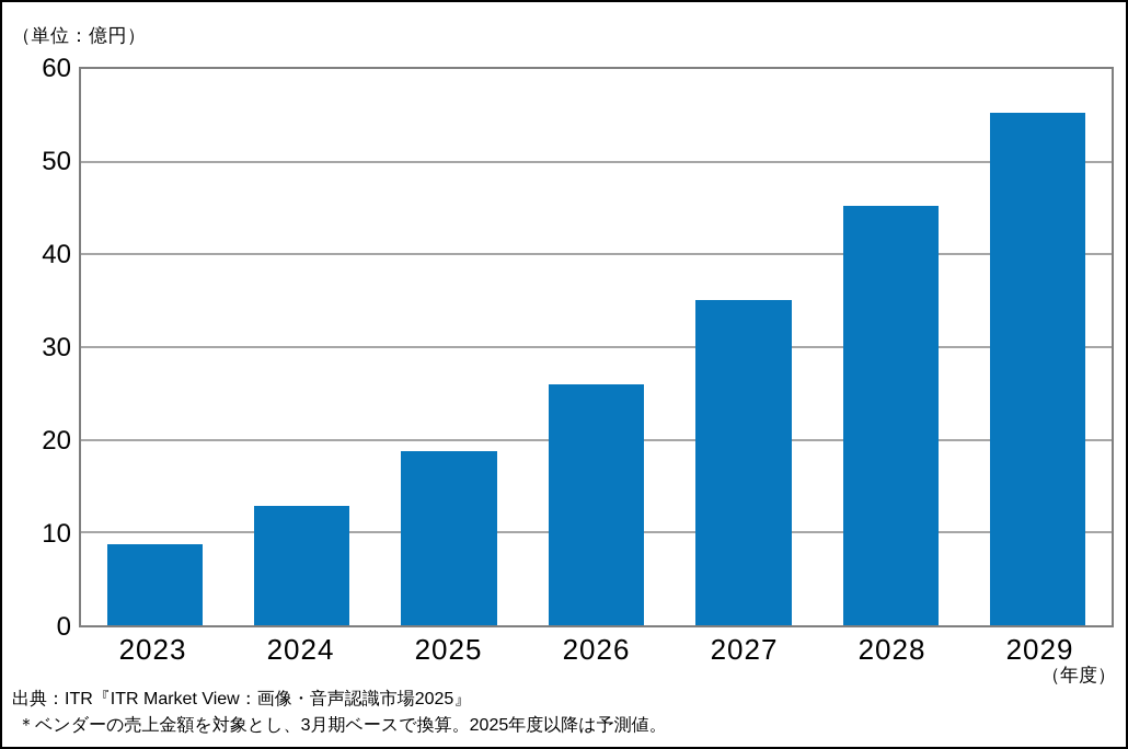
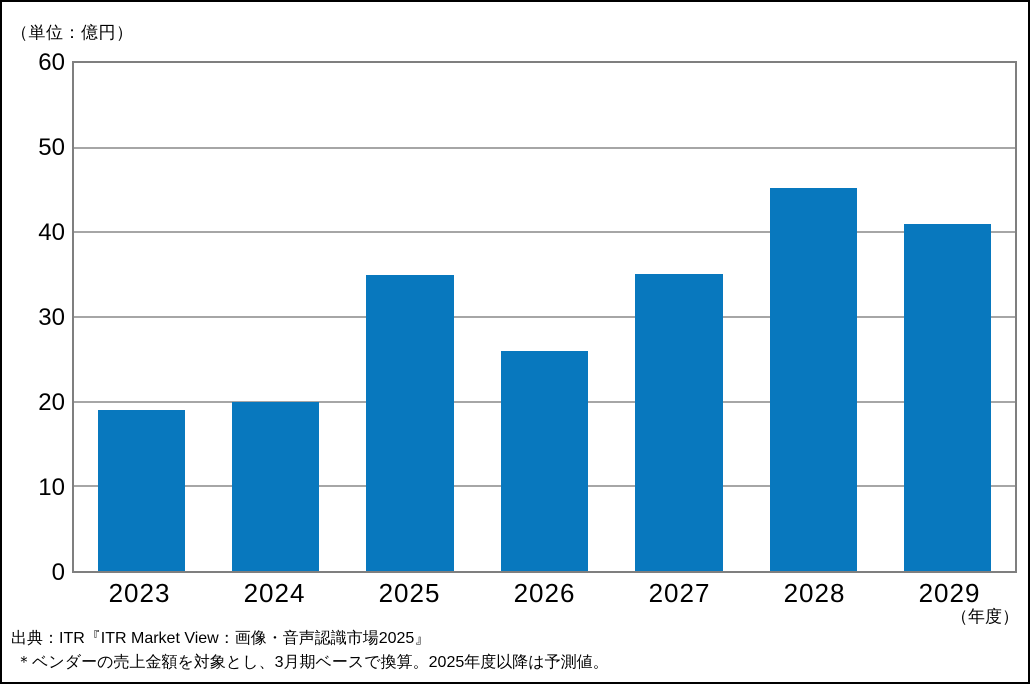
2023: 9 -> 19
2024: 13 -> 20
2025: 19 -> 35
2029: 55 -> 41
